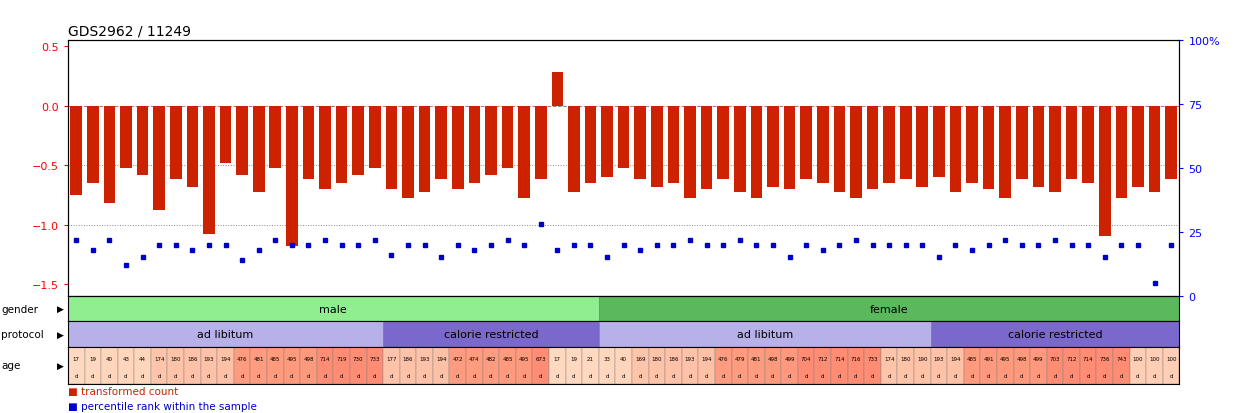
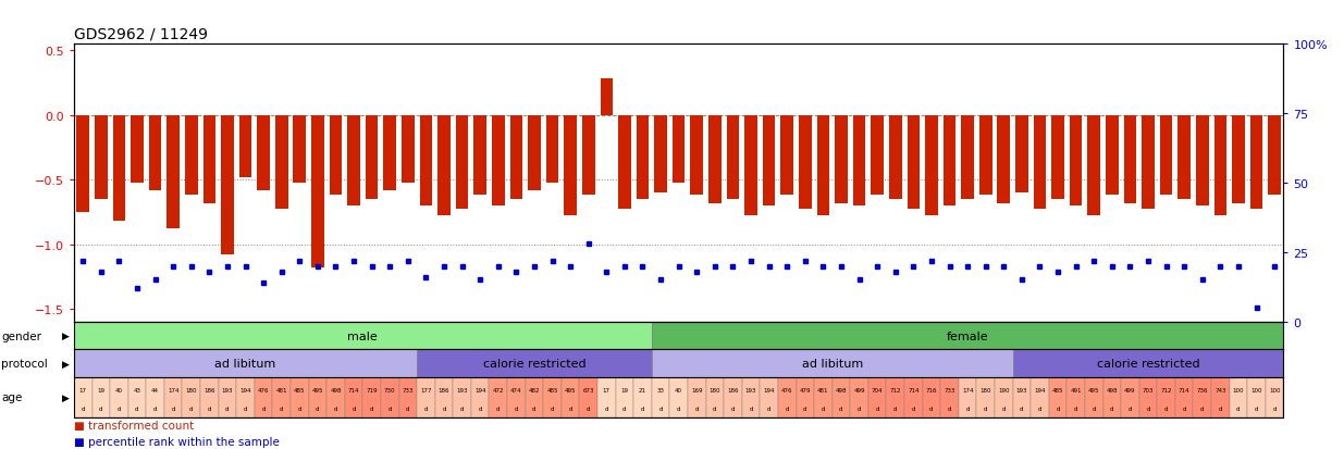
GSM190128: -1.10 -> -0.70
